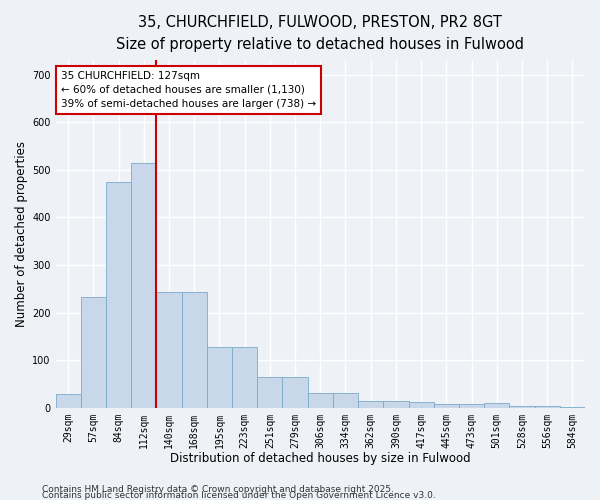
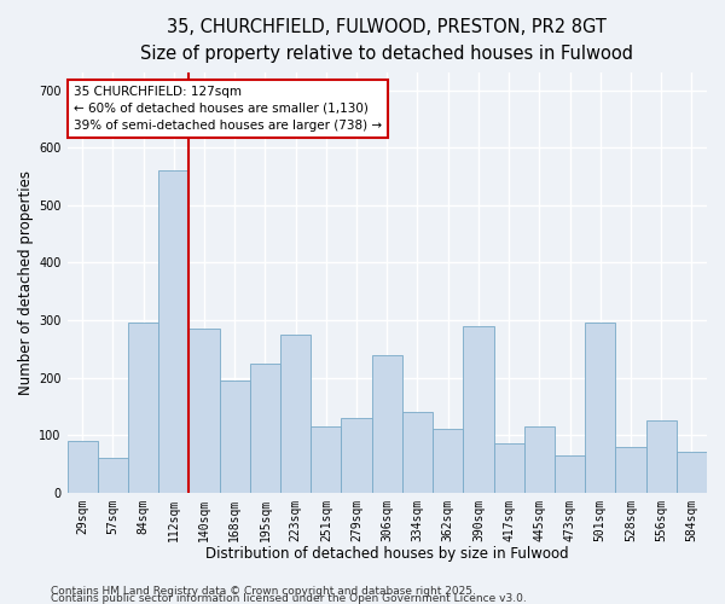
29sqm: 28 -> 90
57sqm: 233 -> 60
84sqm: 475 -> 295
112sqm: 515 -> 560
140sqm: 243 -> 285
168sqm: 243 -> 195
195sqm: 128 -> 225
223sqm: 128 -> 275
251sqm: 65 -> 115
279sqm: 65 -> 130
306sqm: 30 -> 240
334sqm: 30 -> 140
362sqm: 15 -> 110
390sqm: 15 -> 290
417sqm: 12 -> 85
445sqm: 8 -> 115
473sqm: 8 -> 65
501sqm: 10 -> 295
528sqm: 3 -> 80
556sqm: 3 -> 125
584sqm: 2 -> 70
